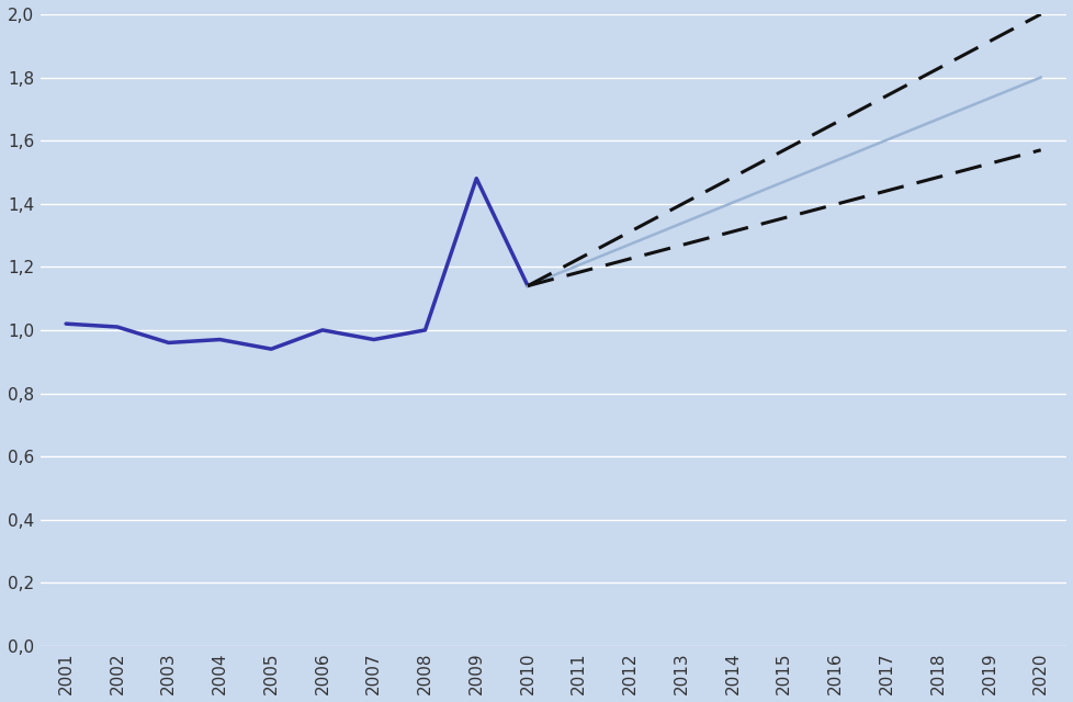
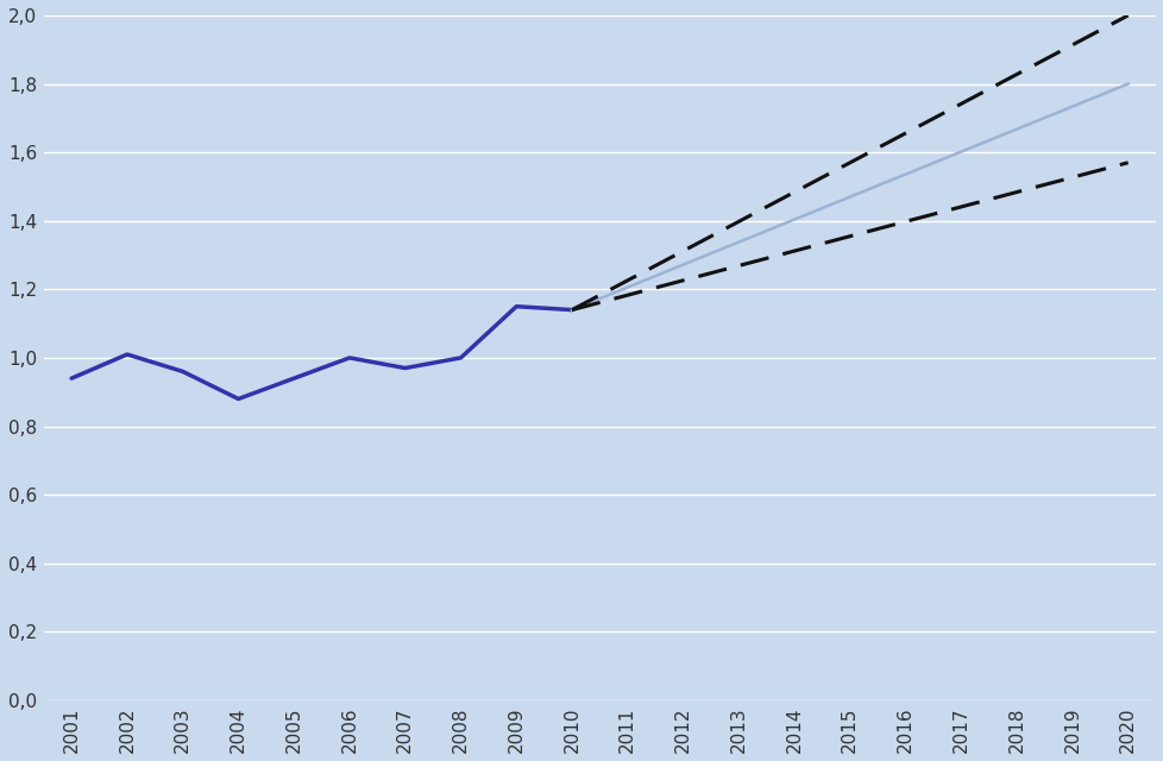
2001: 1,02 -> 0,94
2004: 0,97 -> 0,88
2009: 1,48 -> 1,15
